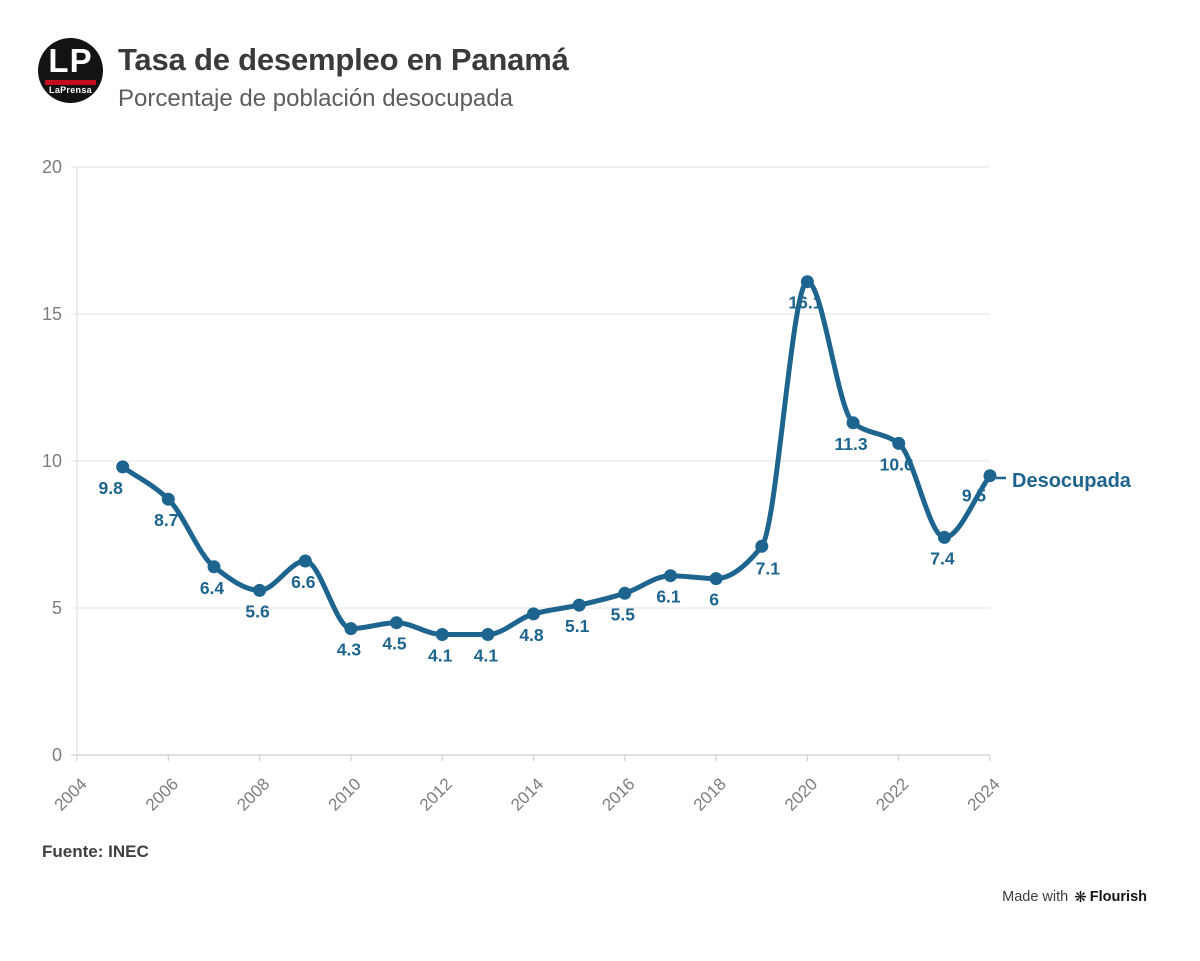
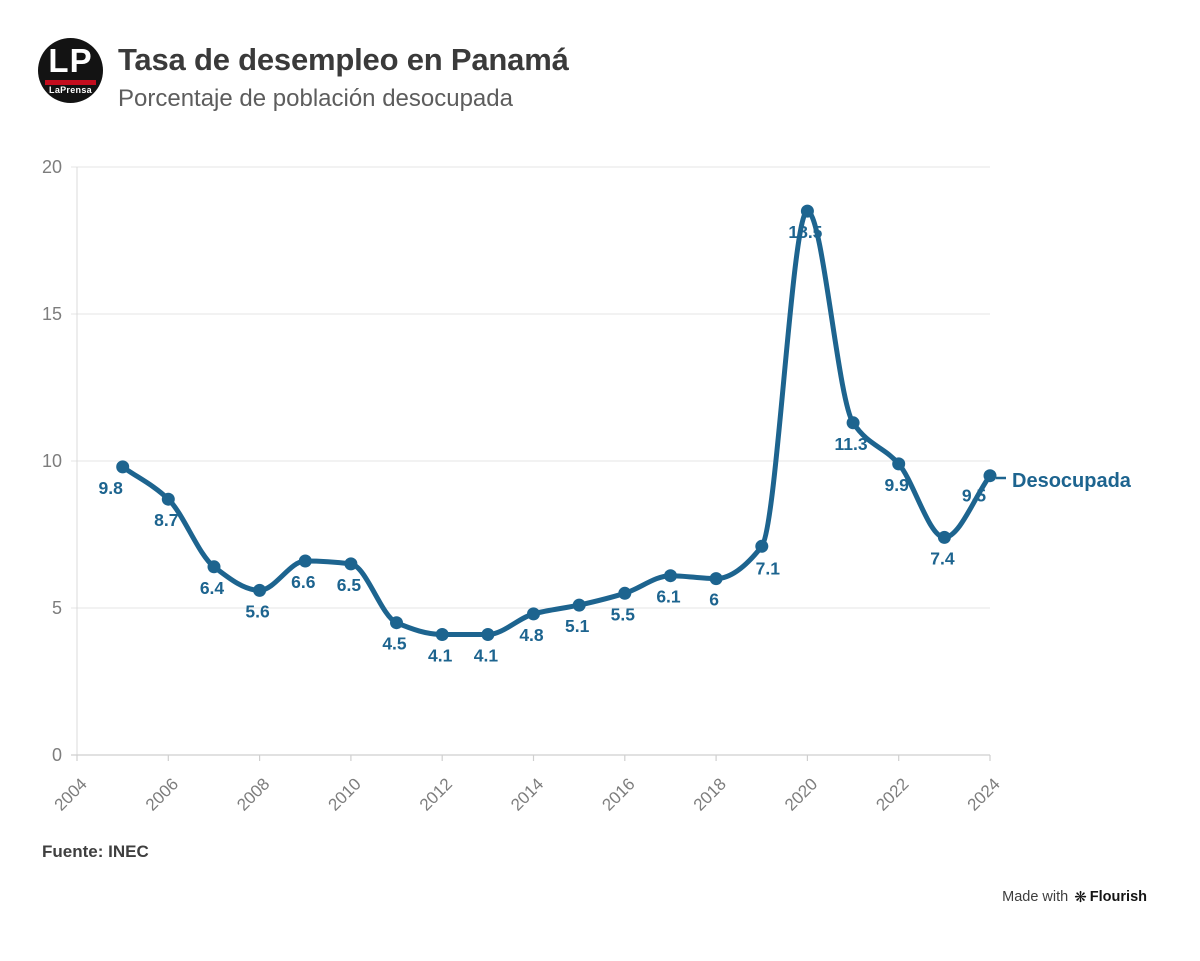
2010: 4.3 -> 6.5
2020: 16.1 -> 18.5
2022: 10.6 -> 9.9
